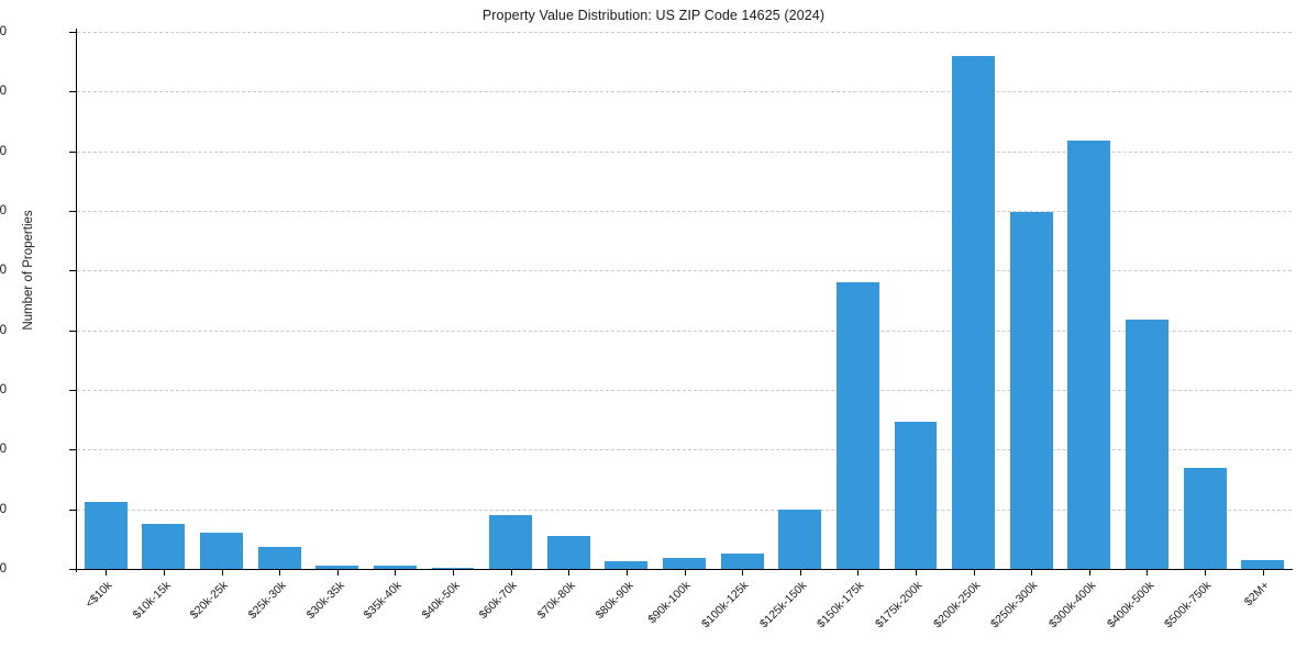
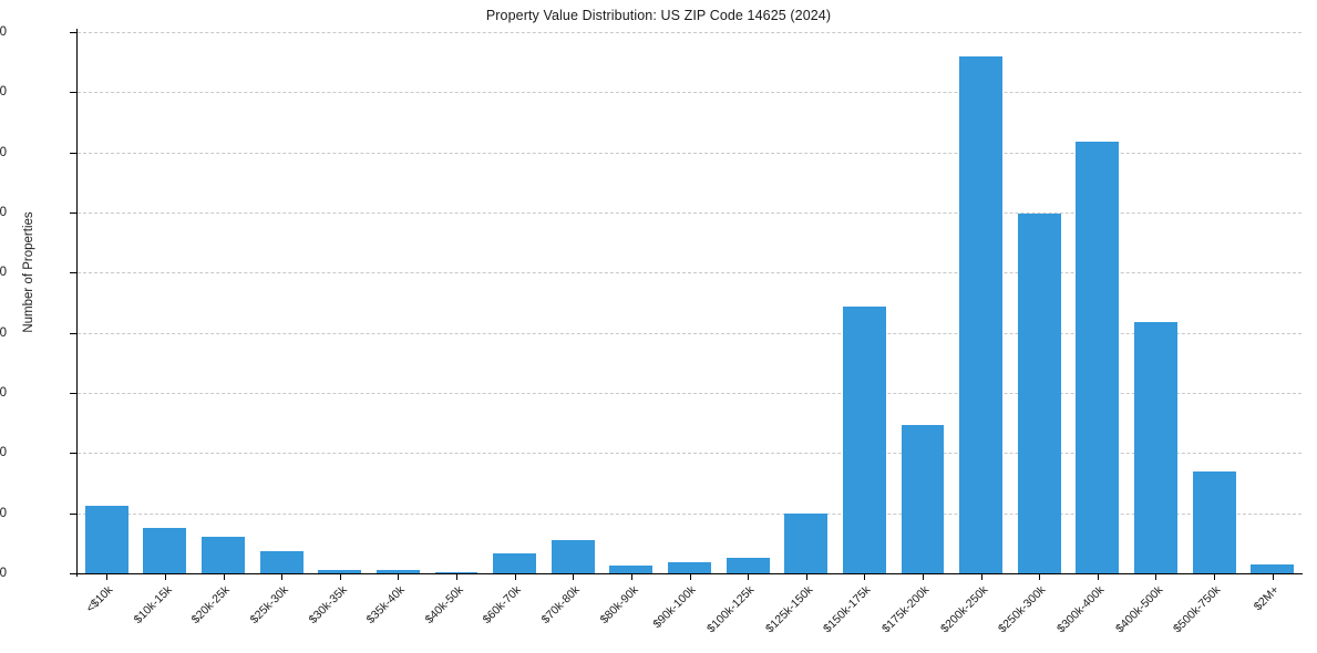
$60k-70k: 90 -> 30
$150k-175k: 480 -> 440
